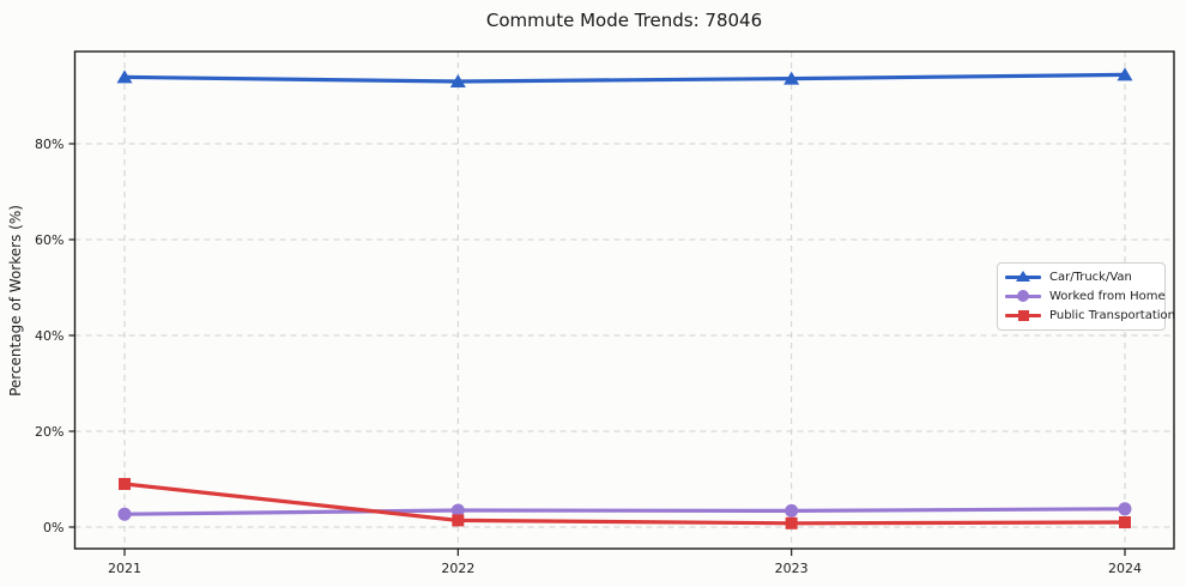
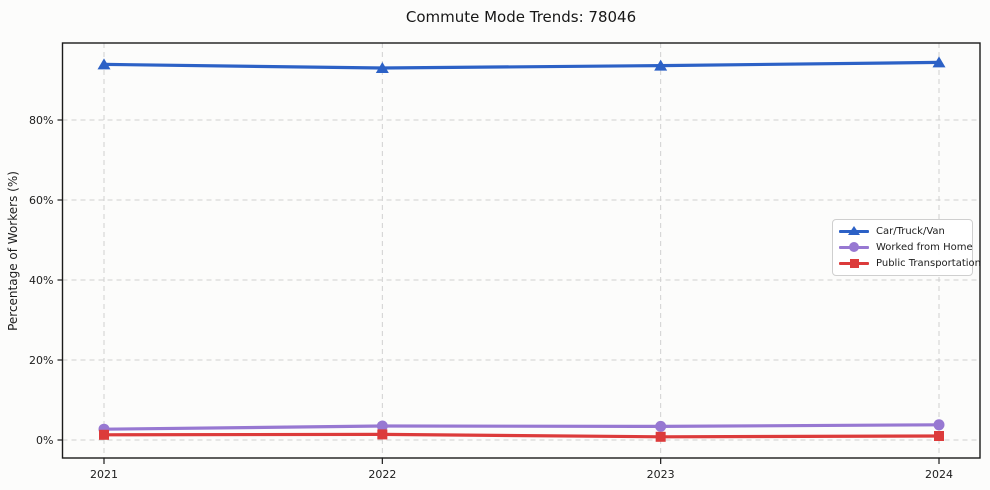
Public Transportation/2021: 9% -> 1%
